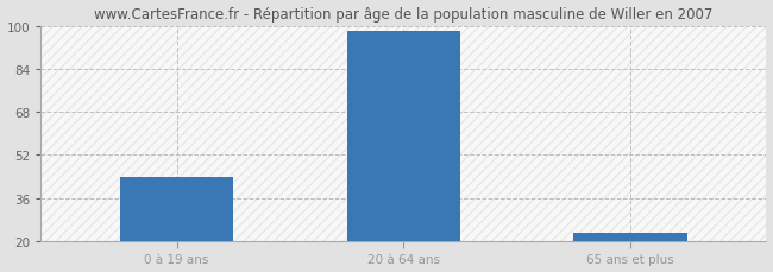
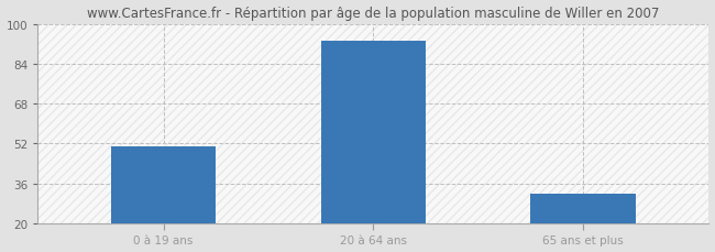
0 à 19 ans: 44 -> 51
20 à 64 ans: 98 -> 93
65 ans et plus: 23 -> 32
